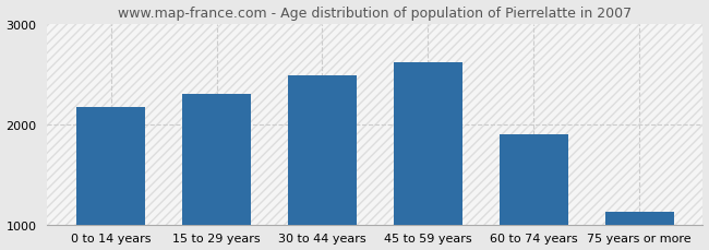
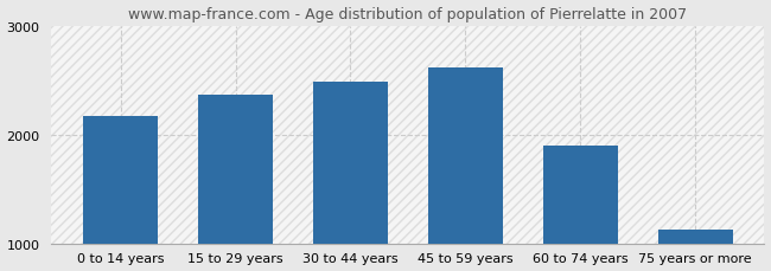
15 to 29 years: 2300 -> 2370
